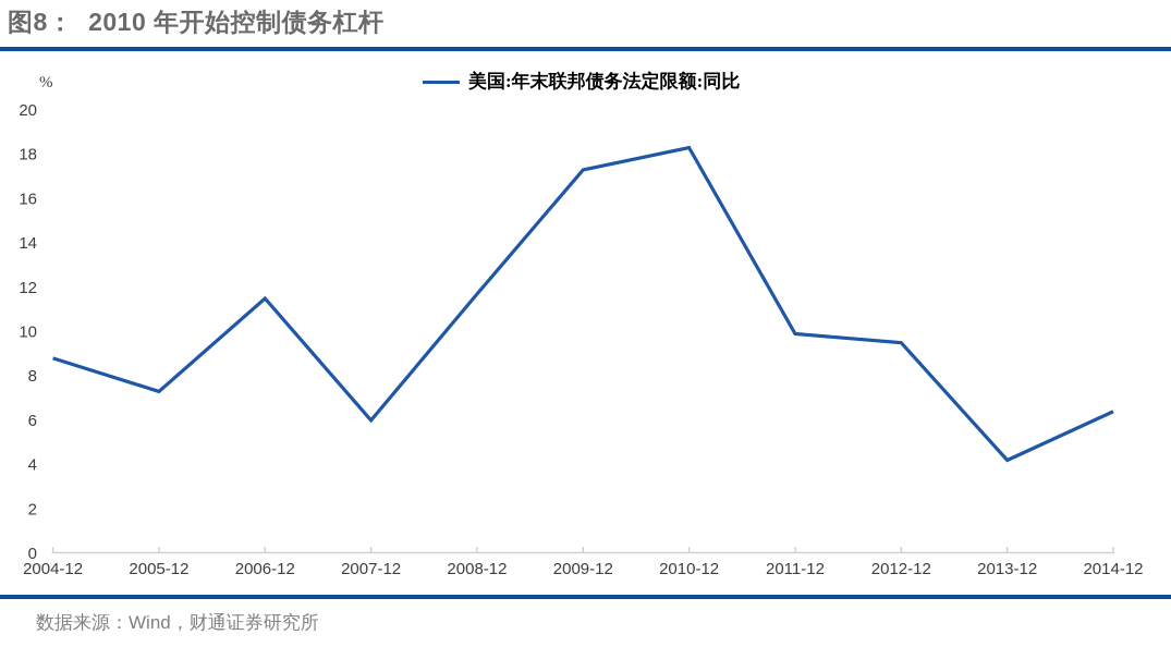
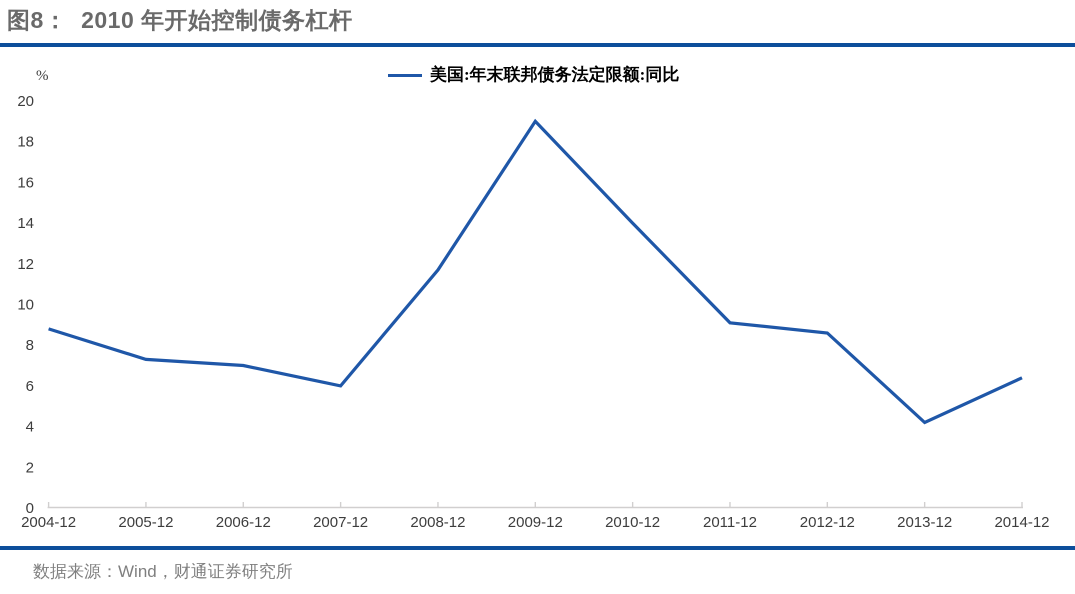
2006-12: 11.5 -> 7.0
2009-12: 17.3 -> 19.0
2010-12: 18.3 -> 14.0
2011-12: 9.9 -> 9.1
2012-12: 9.5 -> 8.6
